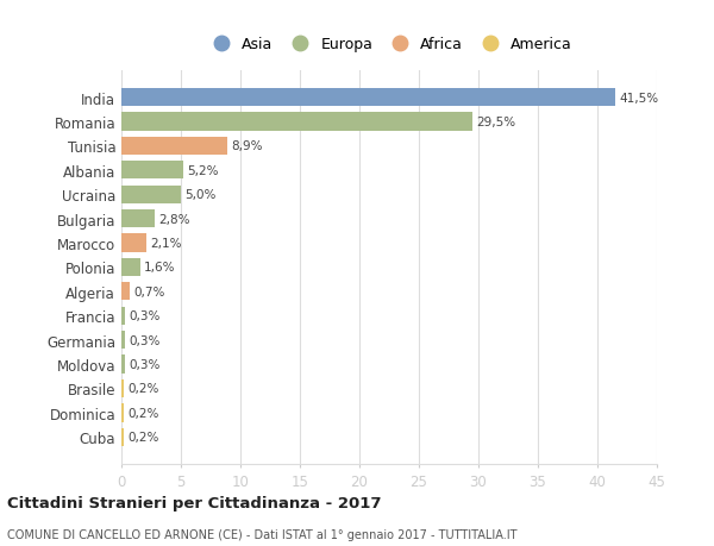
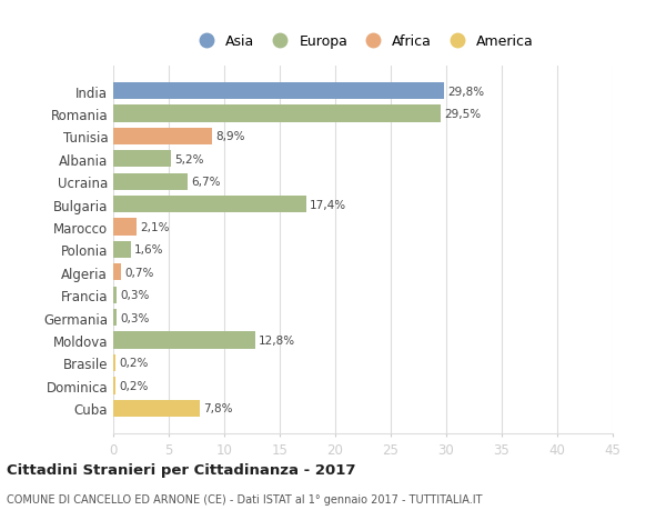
India: 41,5% -> 29,8%
Ucraina: 5,0% -> 6,7%
Bulgaria: 2,8% -> 17,4%
Moldova: 0,3% -> 12,8%
Cuba: 0,2% -> 7,8%
